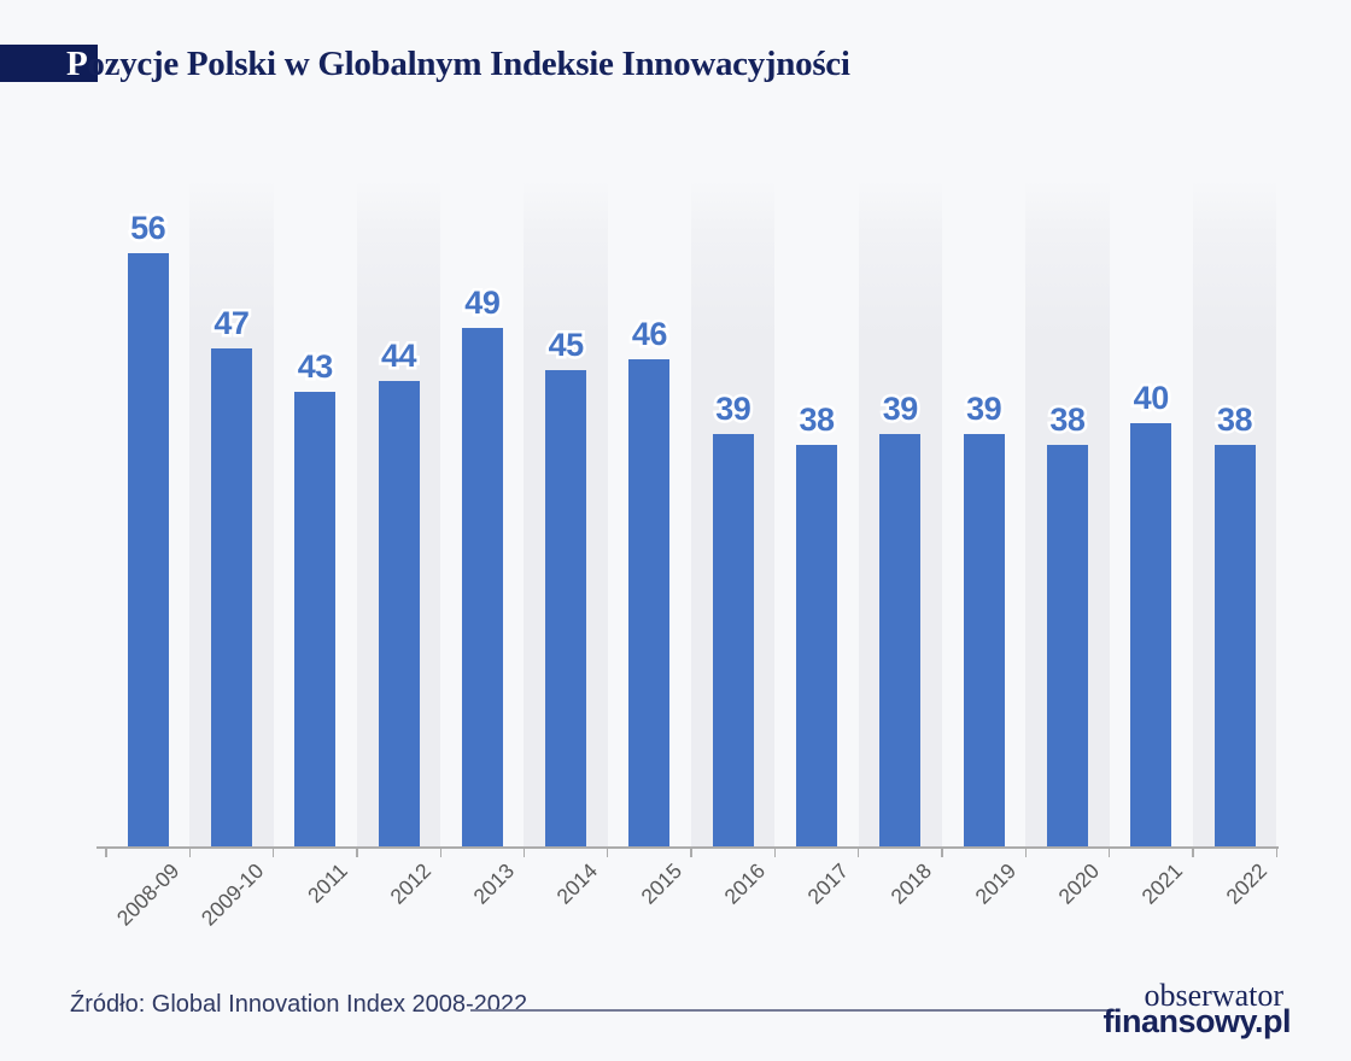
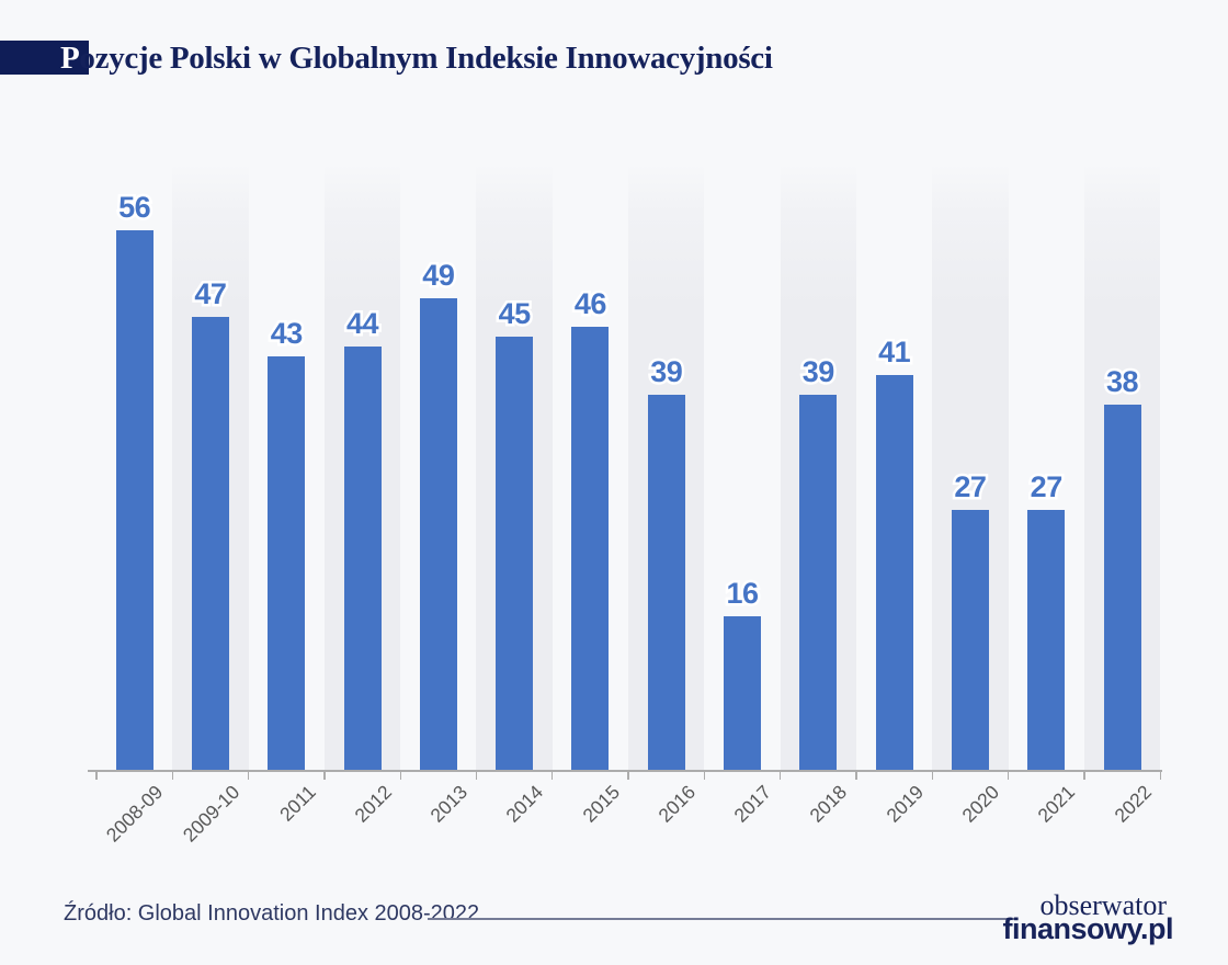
2017: 38 -> 16
2019: 39 -> 41
2020: 38 -> 27
2021: 40 -> 27
